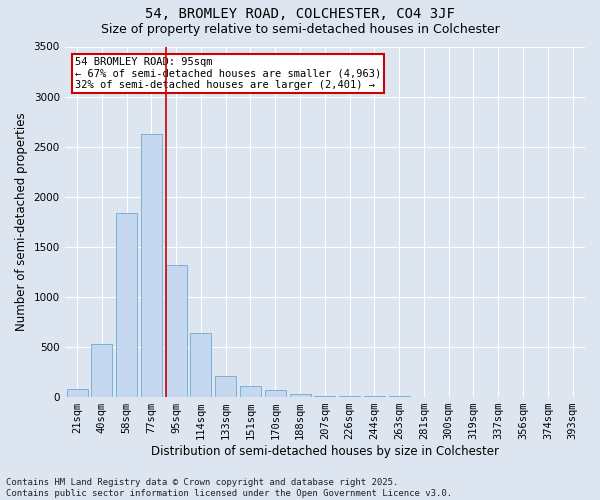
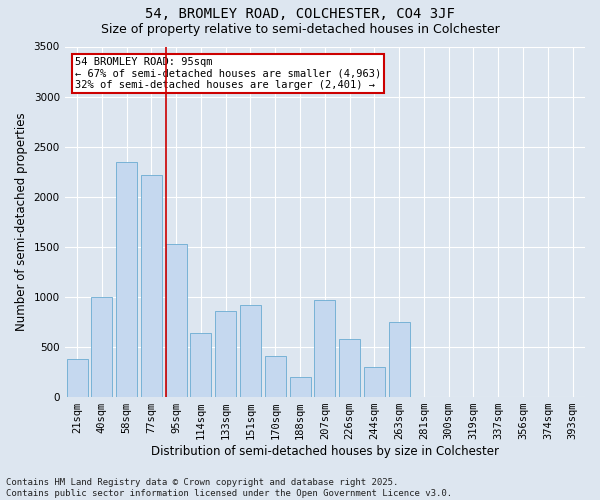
21sqm: 80 -> 380
40sqm: 530 -> 1000
58sqm: 1840 -> 2350
77sqm: 2630 -> 2220
95sqm: 1320 -> 1530
133sqm: 210 -> 860
151sqm: 100 -> 920
170sqm: 60 -> 410
188sqm: 30 -> 200
207sqm: 10 -> 970
226sqm: 0 -> 580
244sqm: 0 -> 300
263sqm: 0 -> 750
